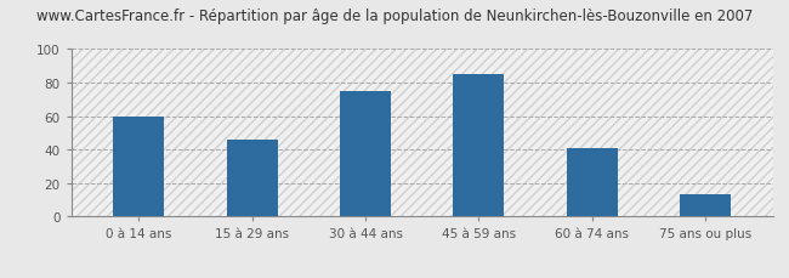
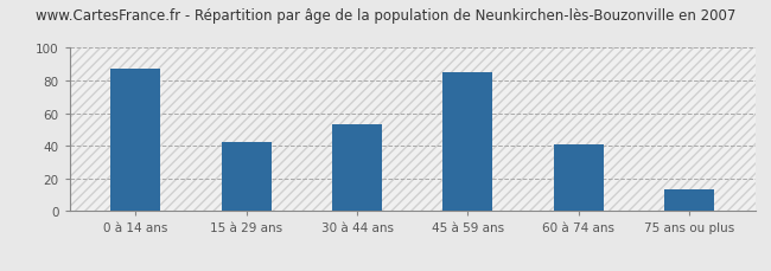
0 à 14 ans: 60 -> 87
15 à 29 ans: 46 -> 42
30 à 44 ans: 75 -> 53
